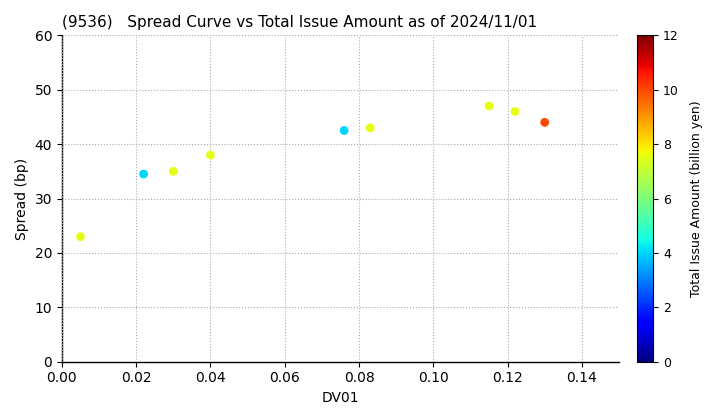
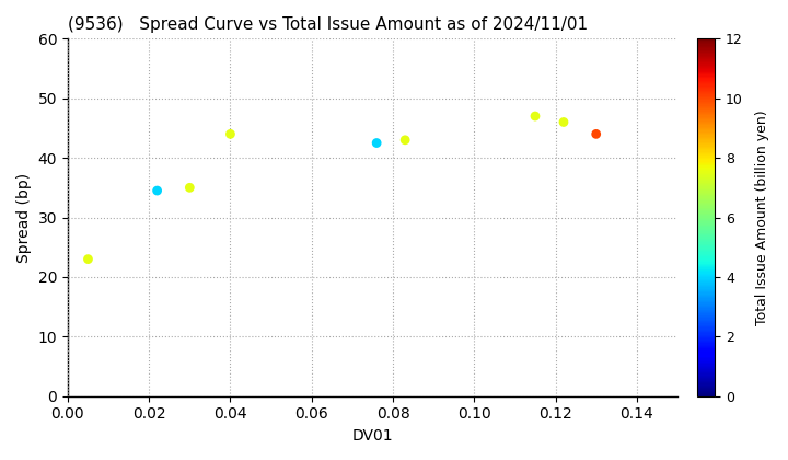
0.04: 38.0 -> 44.0
